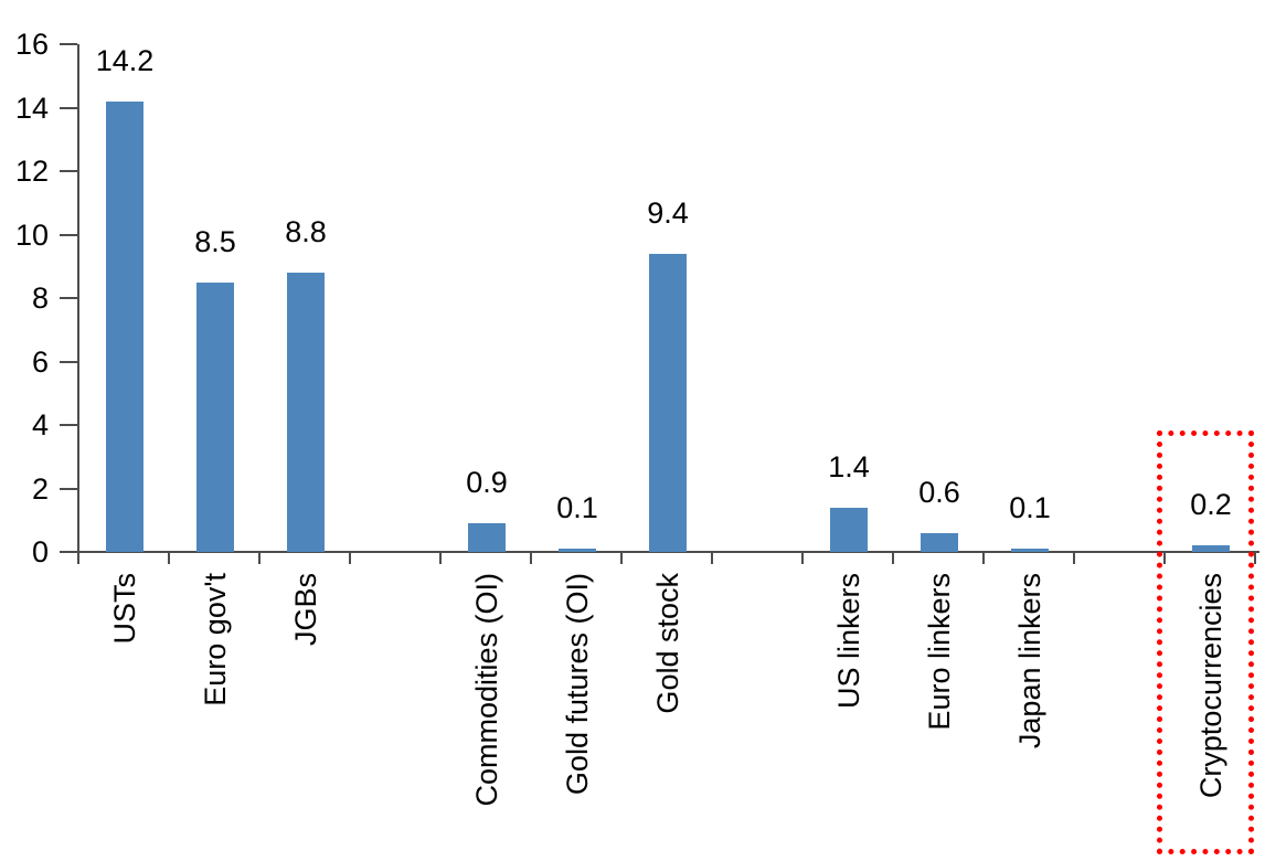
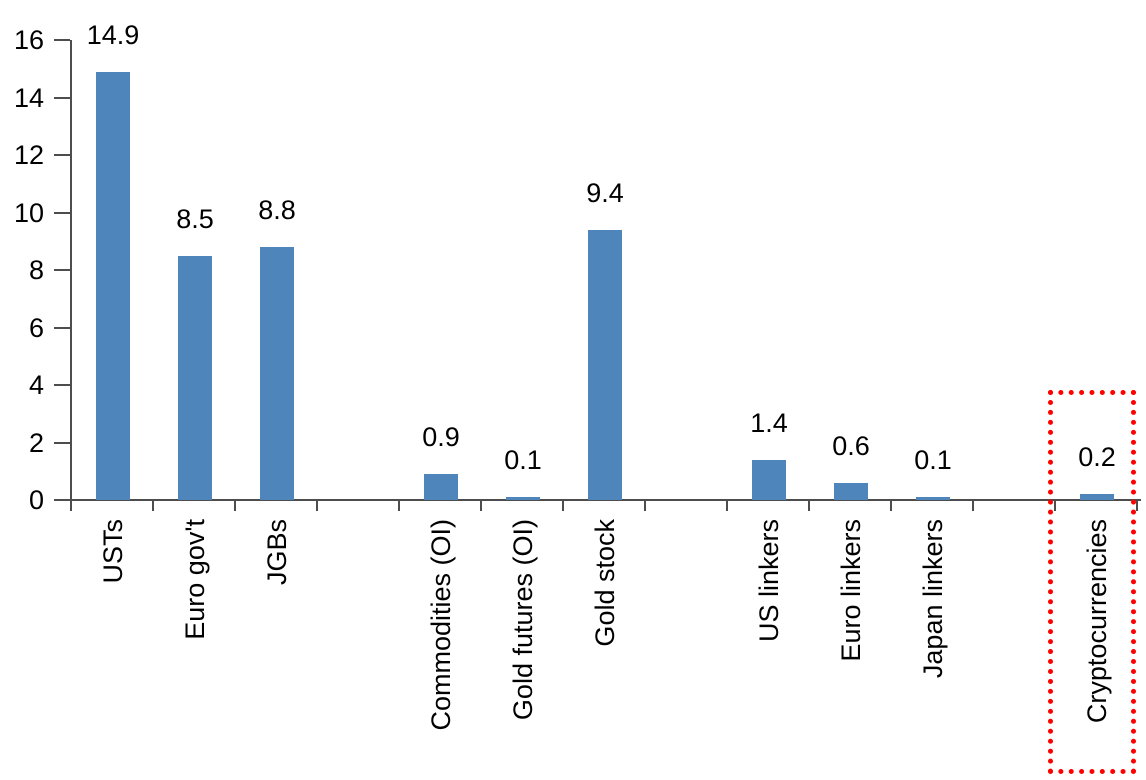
USTs: 14.2 -> 14.9
